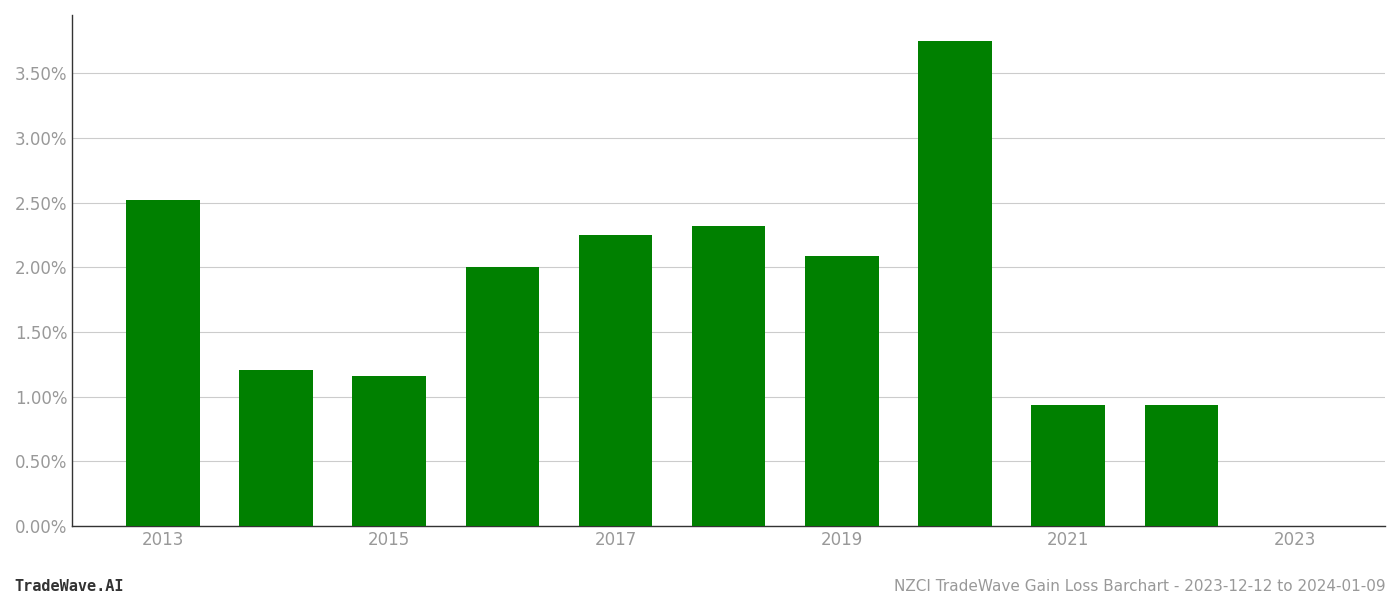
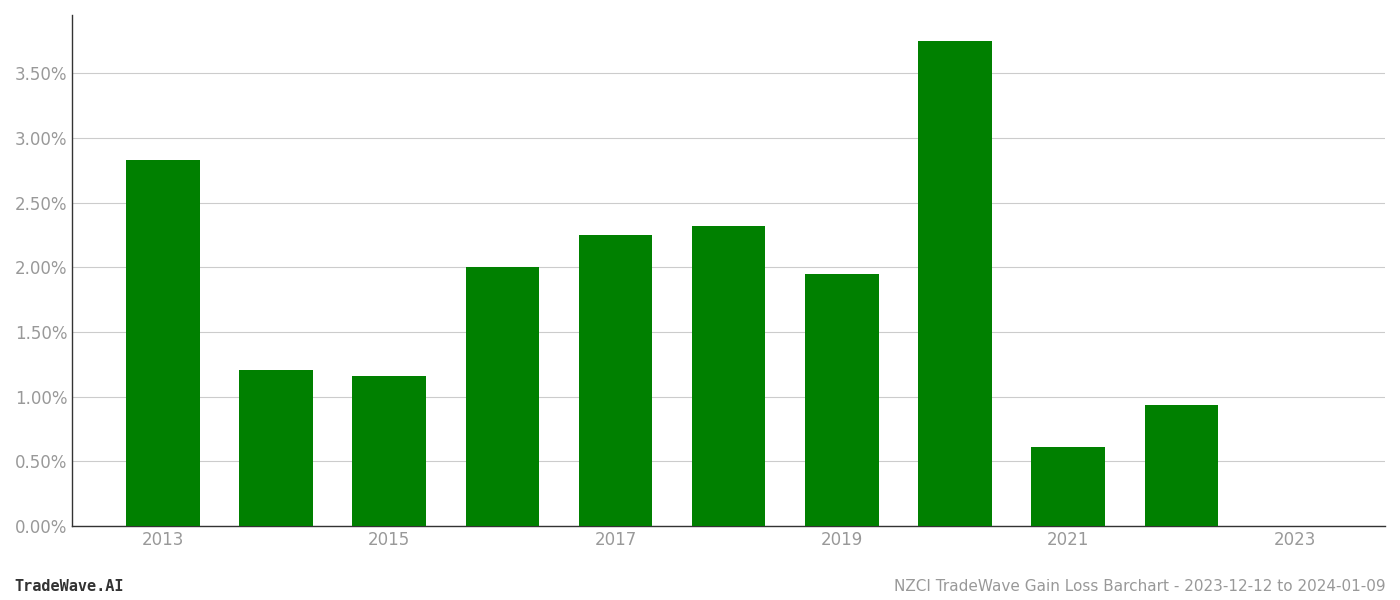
2013: 2.52% -> 2.83%
2019: 2.09% -> 1.95%
2021: 0.94% -> 0.61%
